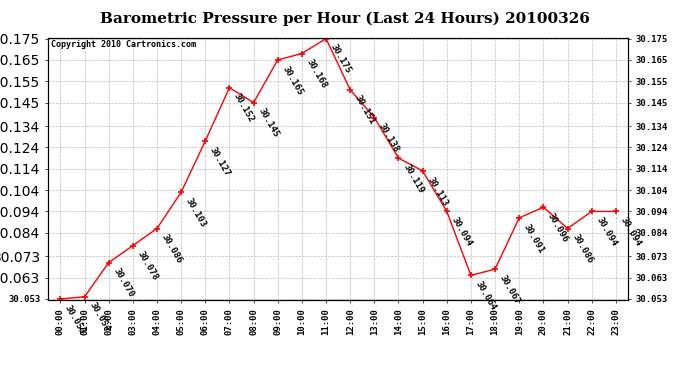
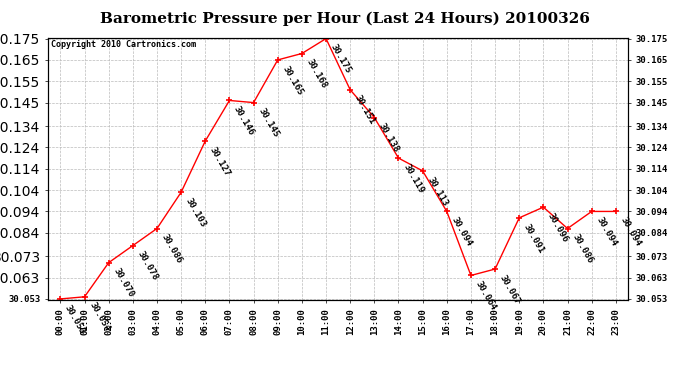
07:00: 30.152 -> 30.146
